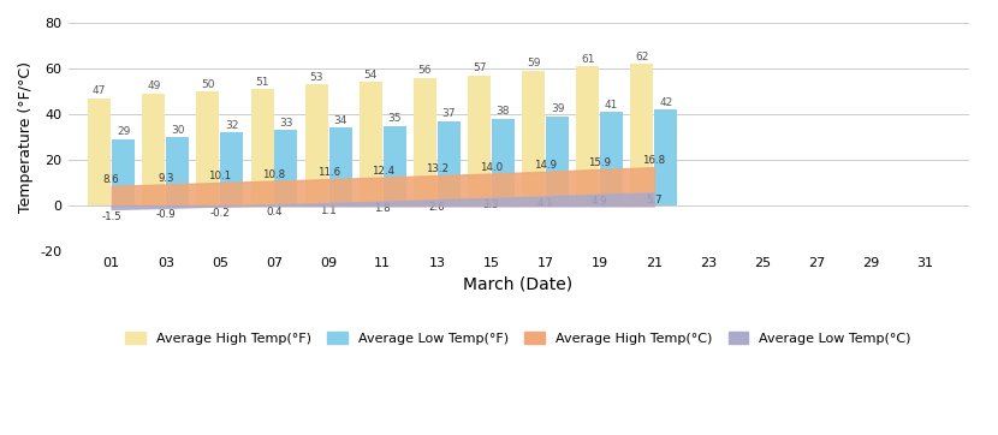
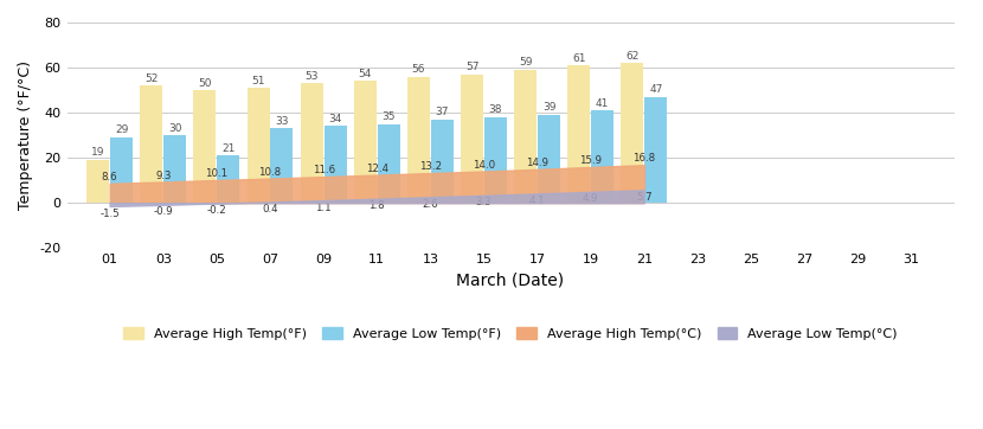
Average High Temp(°F)/01: 47 -> 19
Average High Temp(°F)/03: 49 -> 52
Average Low Temp(°F)/05: 32 -> 21
Average Low Temp(°F)/21: 42 -> 47
